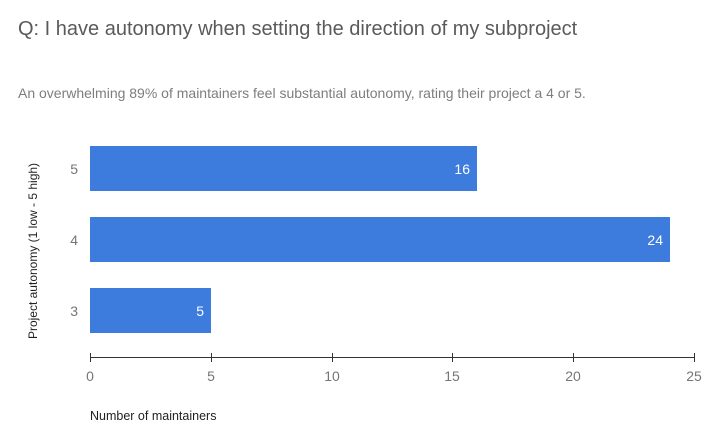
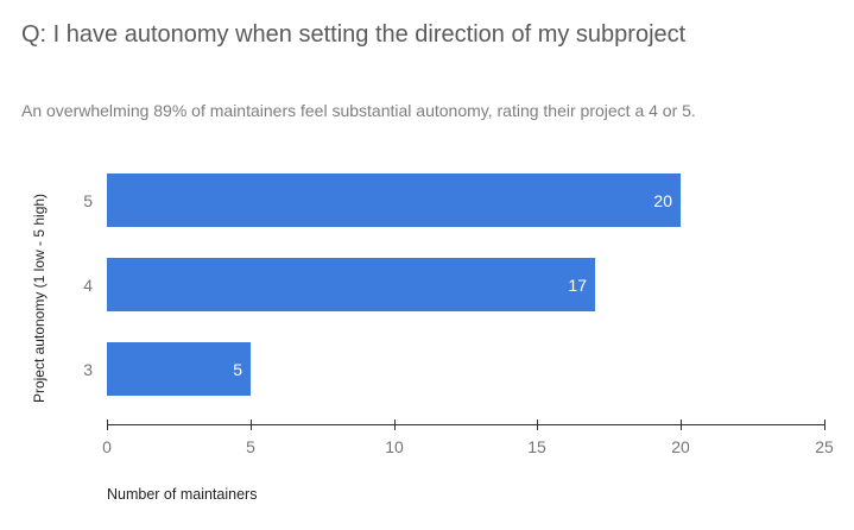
5: 16 -> 20
4: 24 -> 17
